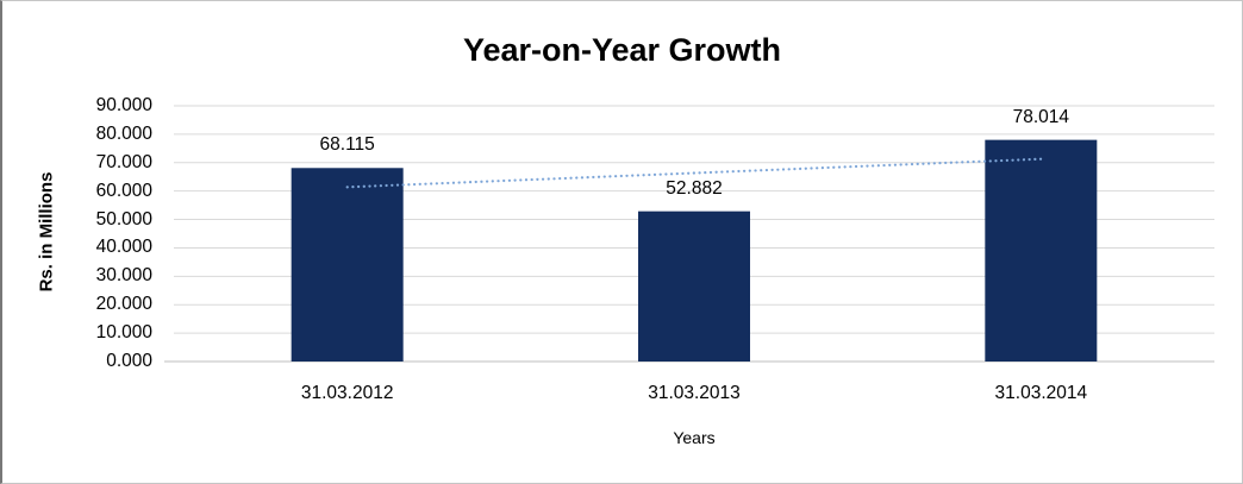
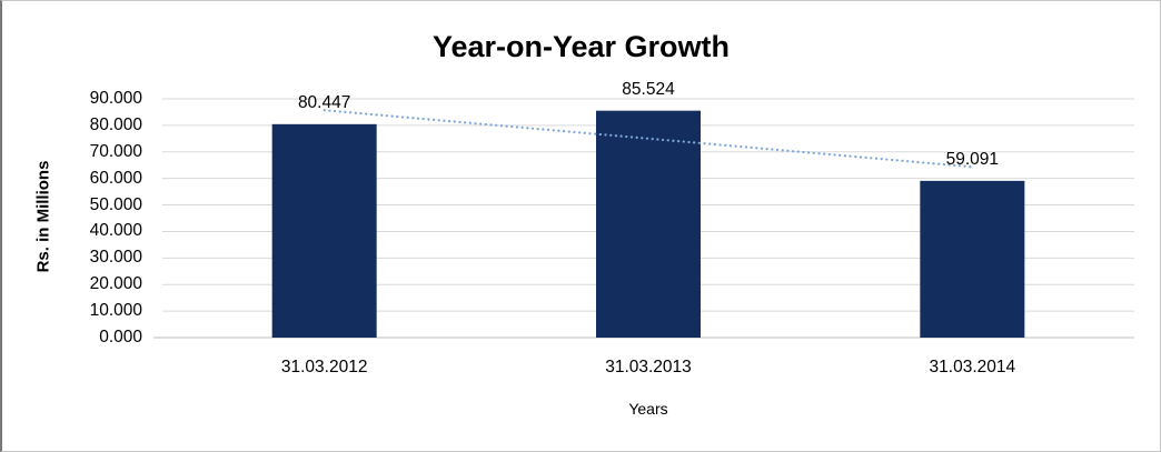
31.03.2012: 68.115 -> 80.447
31.03.2013: 52.882 -> 85.524
31.03.2014: 78.014 -> 59.091
